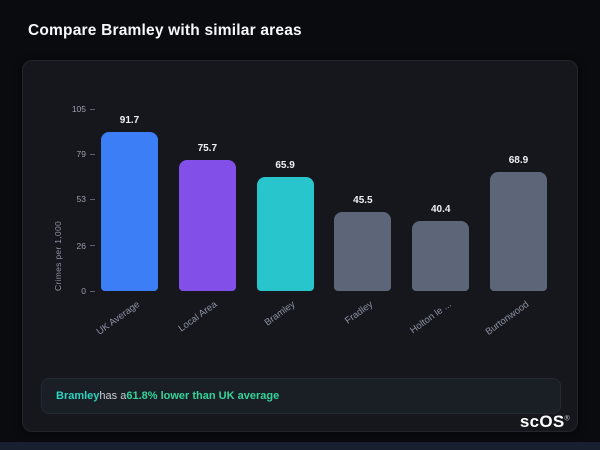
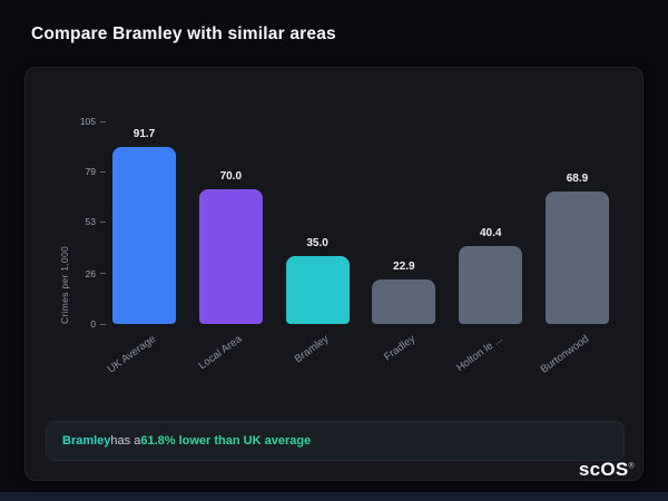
Local Area: 75.7 -> 70.0
Bramley: 65.9 -> 35.0
Fradley: 45.5 -> 22.9
